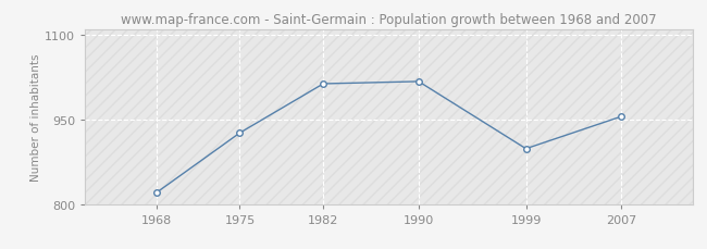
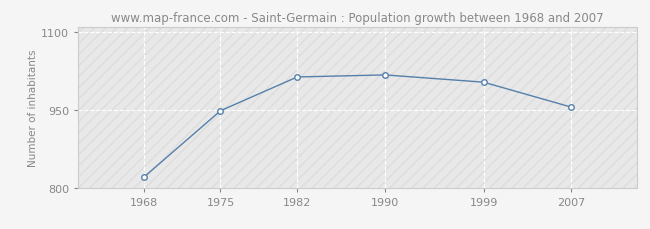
1975: 926 -> 948
1999: 898 -> 1003
